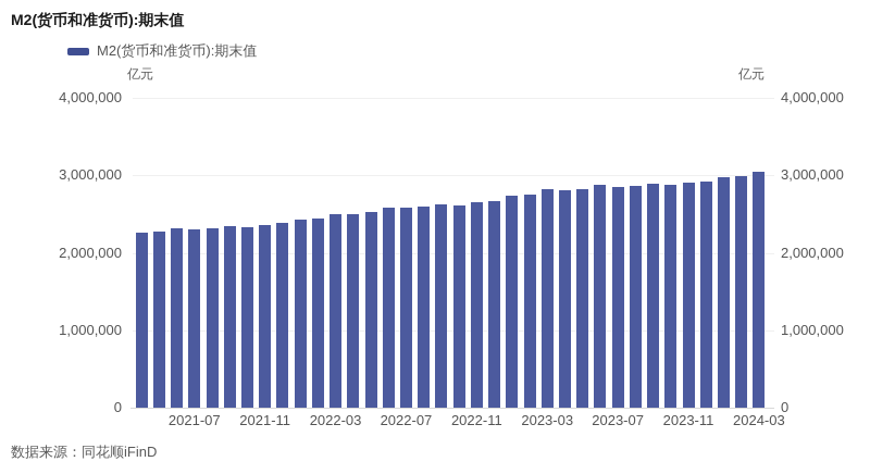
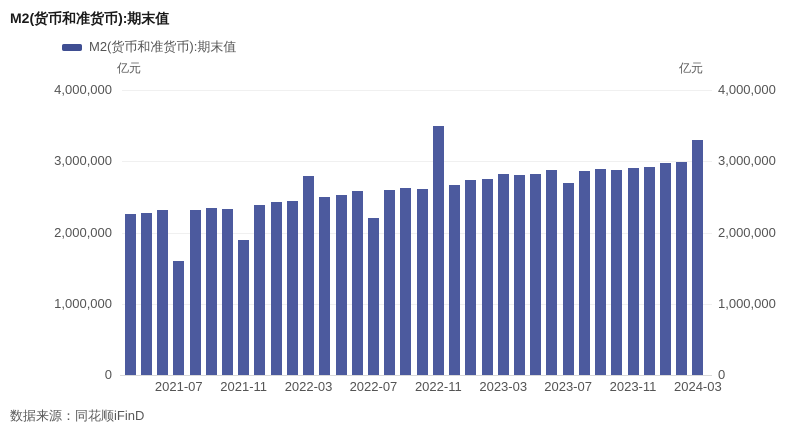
2021-07: 2300000 -> 1600000
2021-11: 2400000 -> 1900000
2022-03: 2500000 -> 2800000
2022-07: 2600000 -> 2200000
2022-11: 2600000 -> 3500000
2023-07: 2900000 -> 2700000
2024-03: 3000000 -> 3300000
